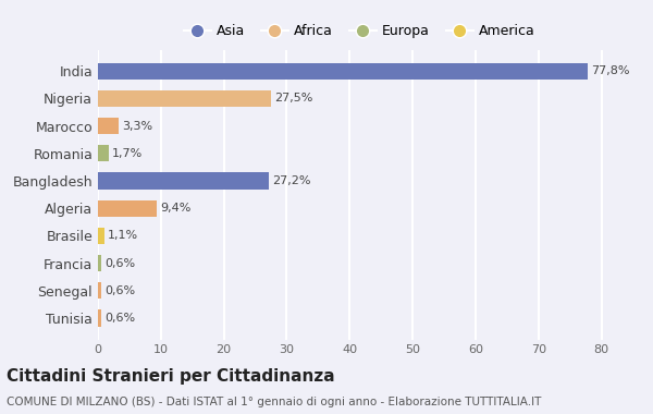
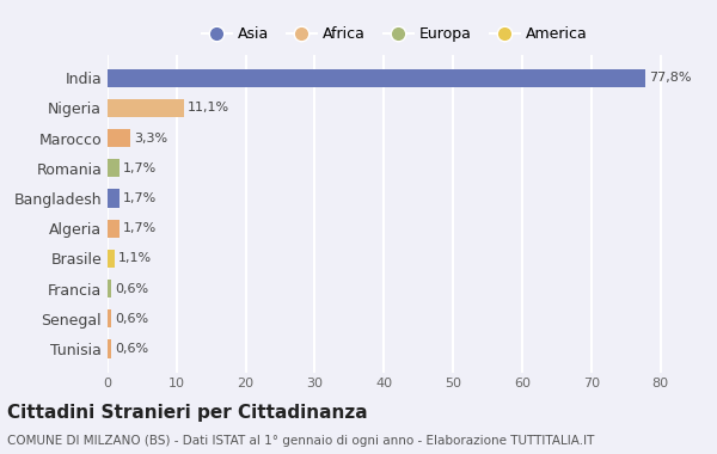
Nigeria: 27,5% -> 11,1%
Bangladesh: 27,2% -> 1,7%
Algeria: 9,4% -> 1,7%
